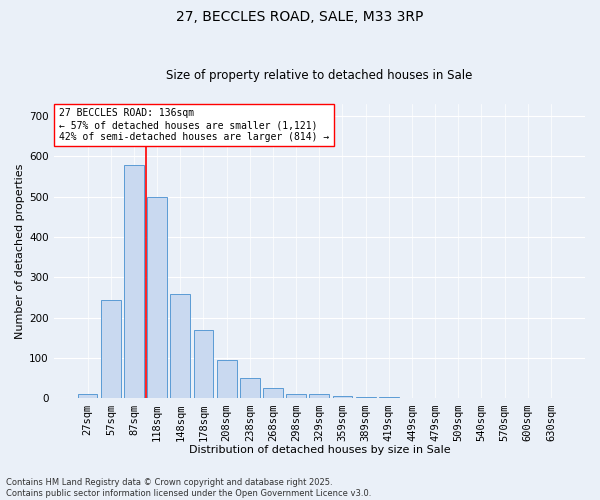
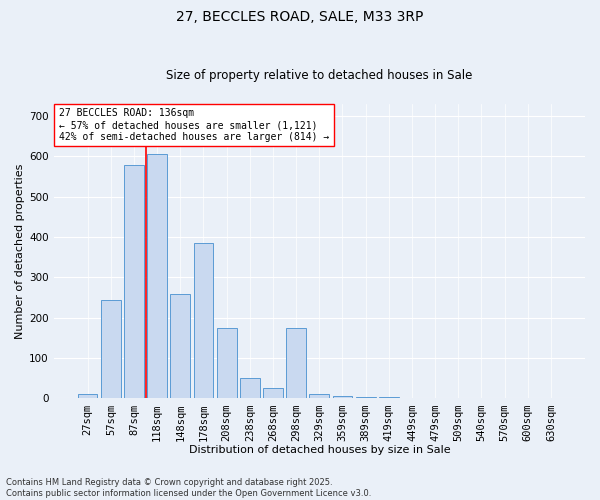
118sqm: 500 -> 605
178sqm: 170 -> 385
208sqm: 95 -> 175
298sqm: 12 -> 175
